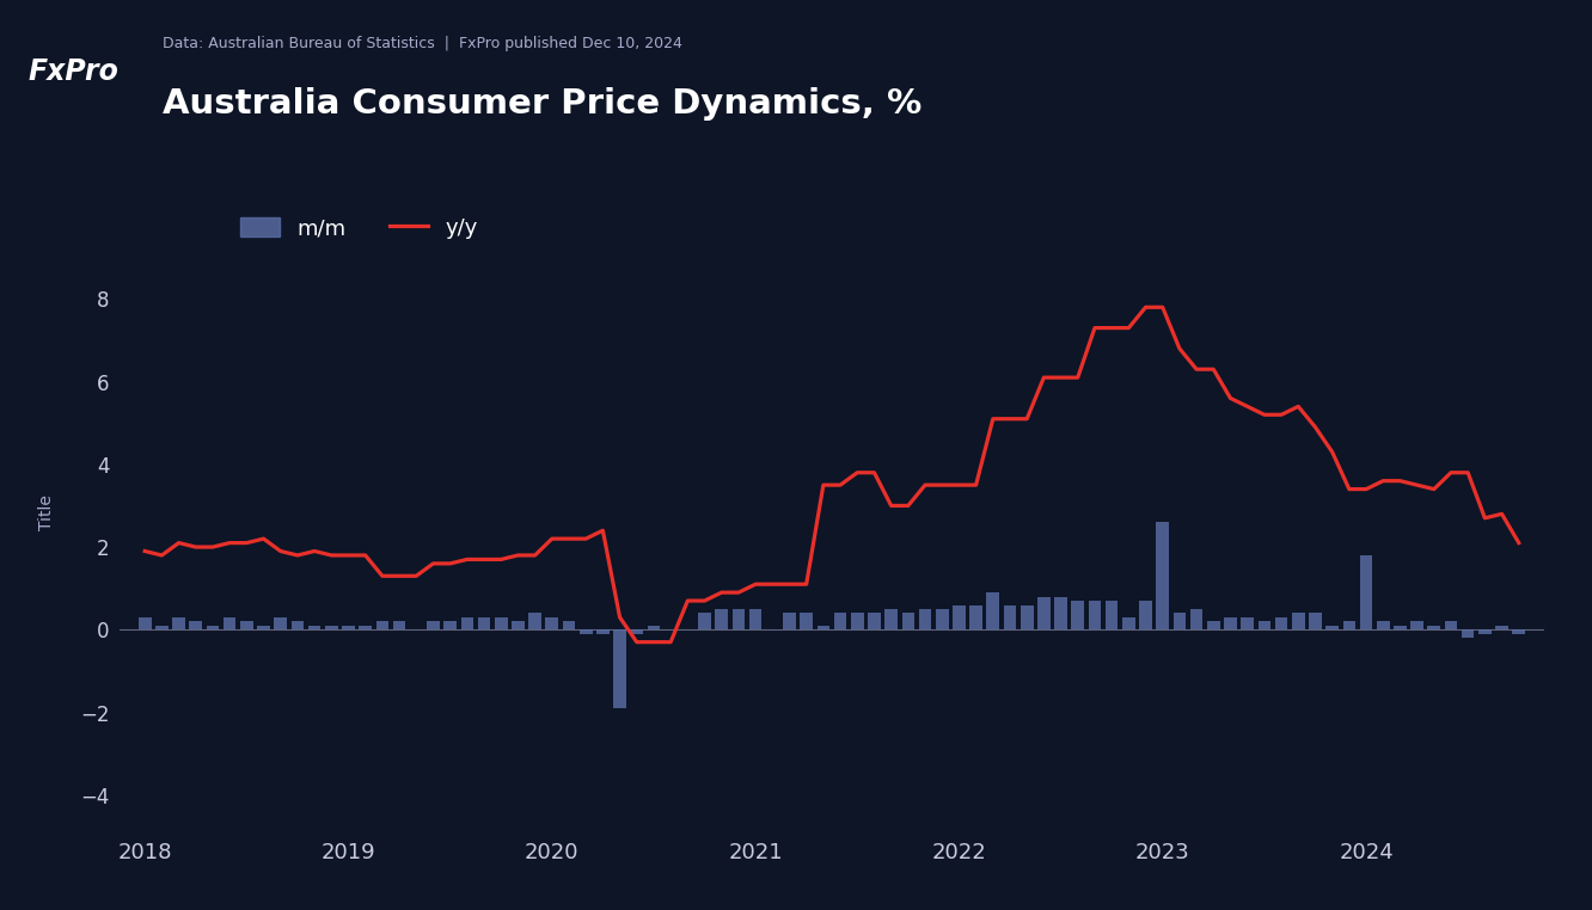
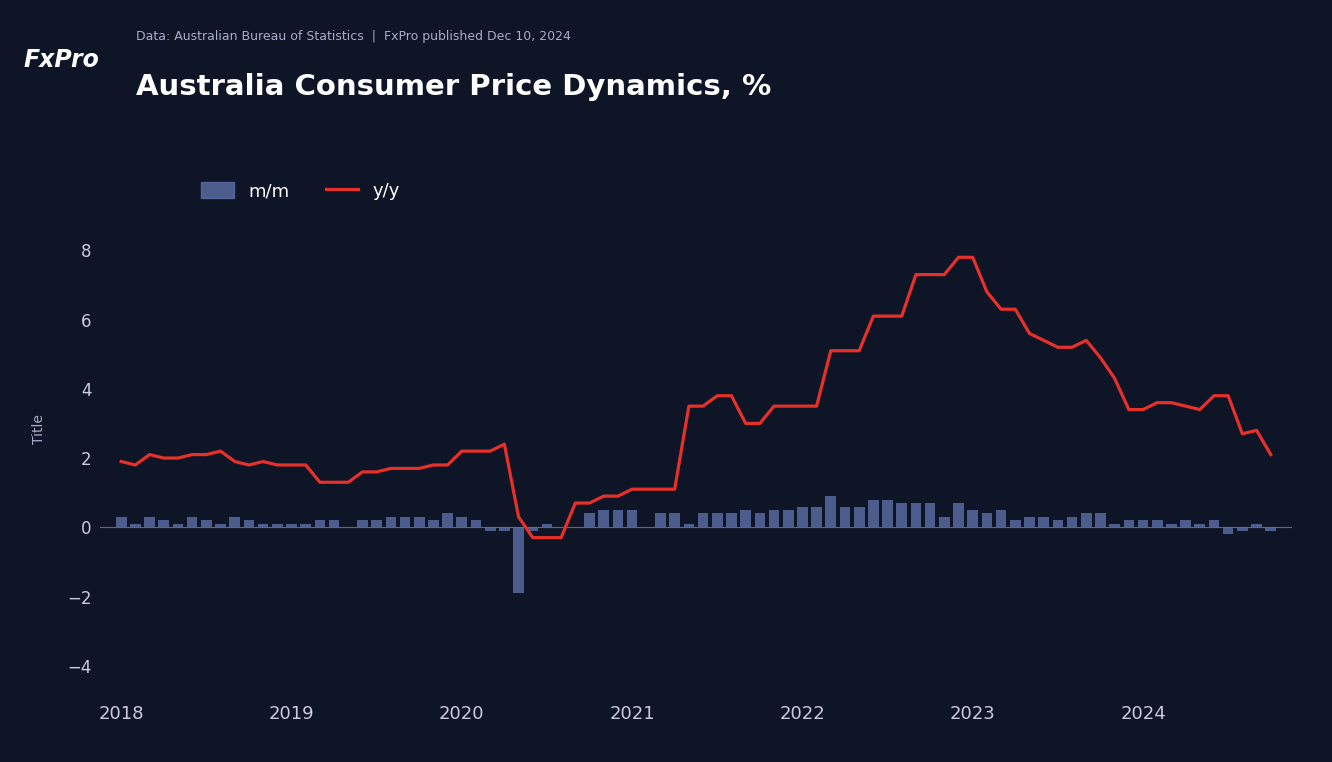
m/m/2023: 2.6 -> 0.5
m/m/2024: 1.8 -> 0.2
